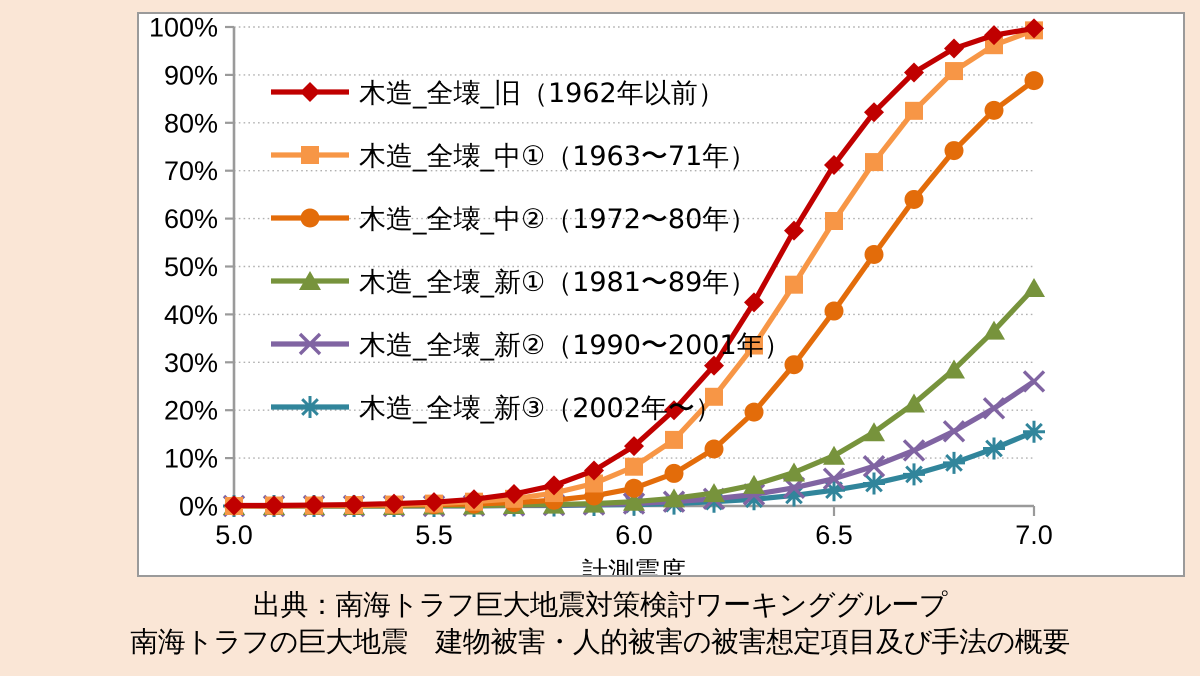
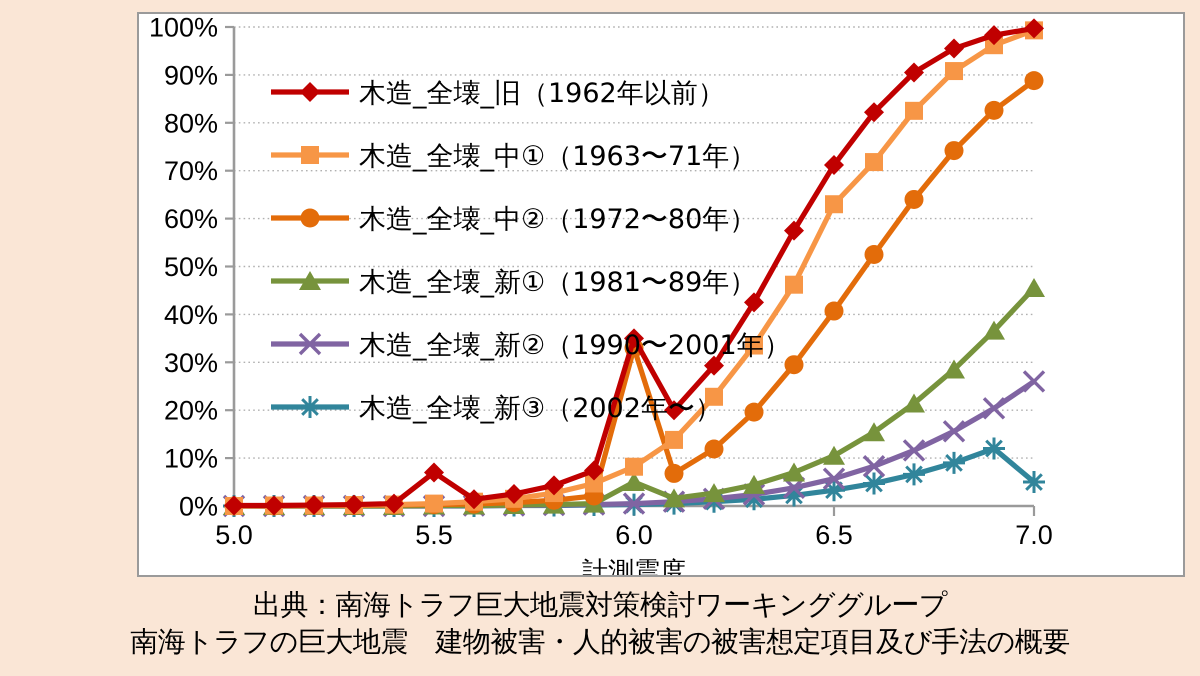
木造_全壊_旧（1962年以前）/5.5: 1% -> 7%
木造_全壊_旧（1962年以前）/6.0: 12% -> 35%
木造_全壊_中②（1972〜80年）/6.0: 4% -> 33%
木造_全壊_新①（1981〜89年）/6.0: 1% -> 5%
木造_全壊_中①（1963〜71年）/6.5: 60% -> 63%
木造_全壊_新③（2002年〜）/7.0: 16% -> 5%
